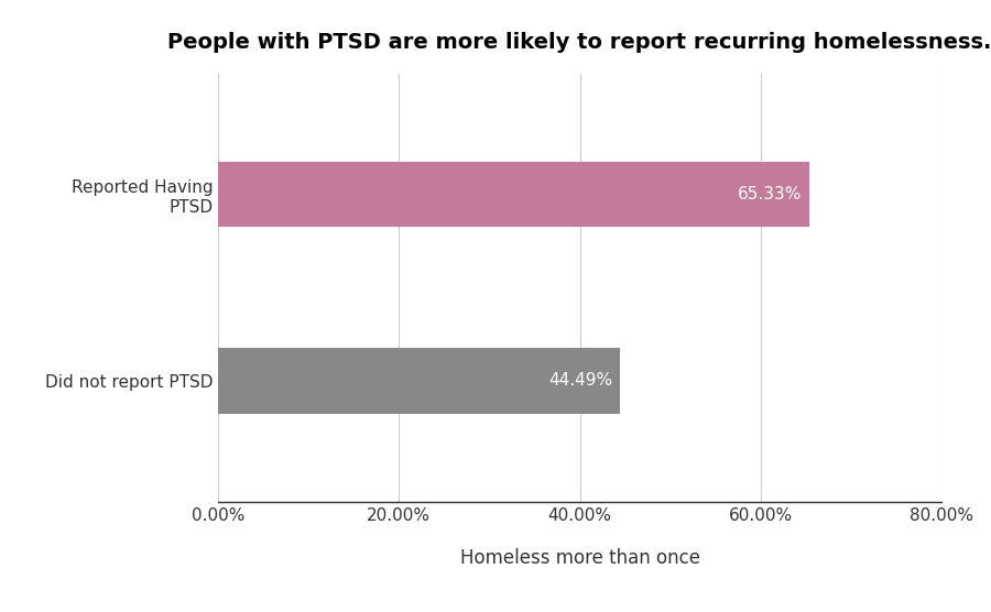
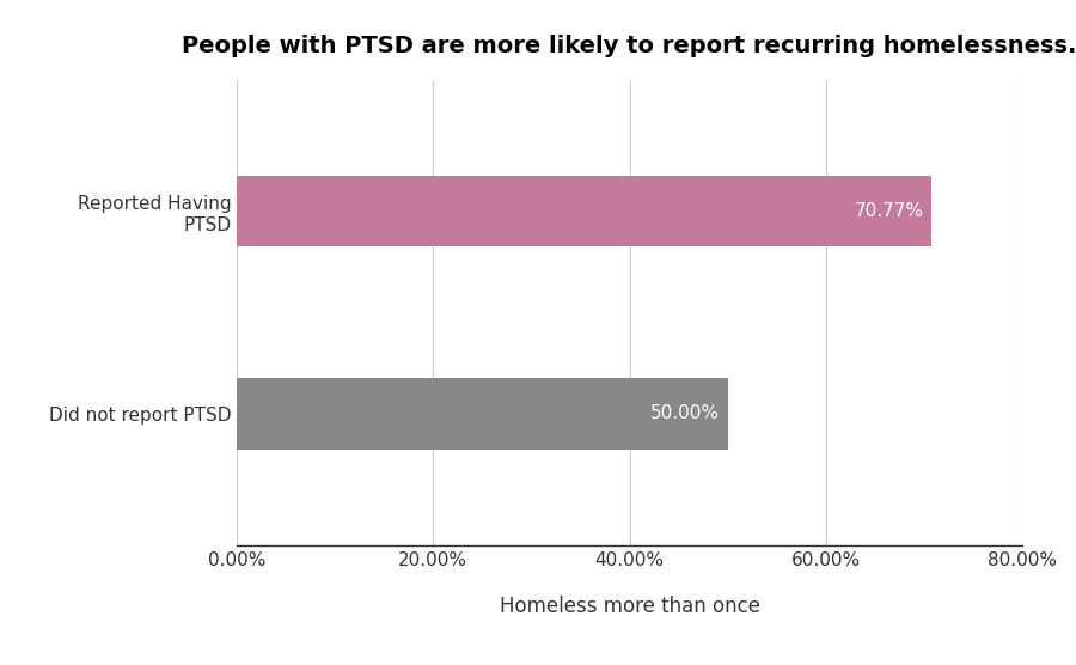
Reported Having PTSD: 65.33% -> 70.77%
Did not report PTSD: 44.49% -> 50.00%
